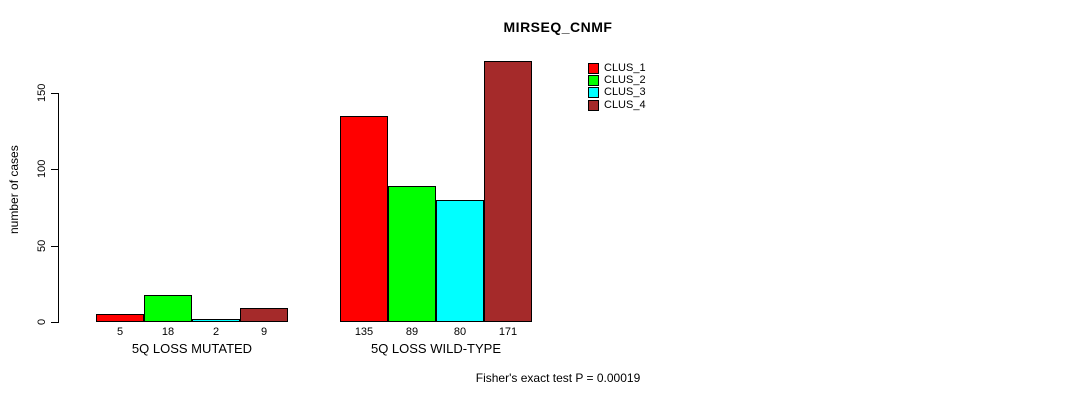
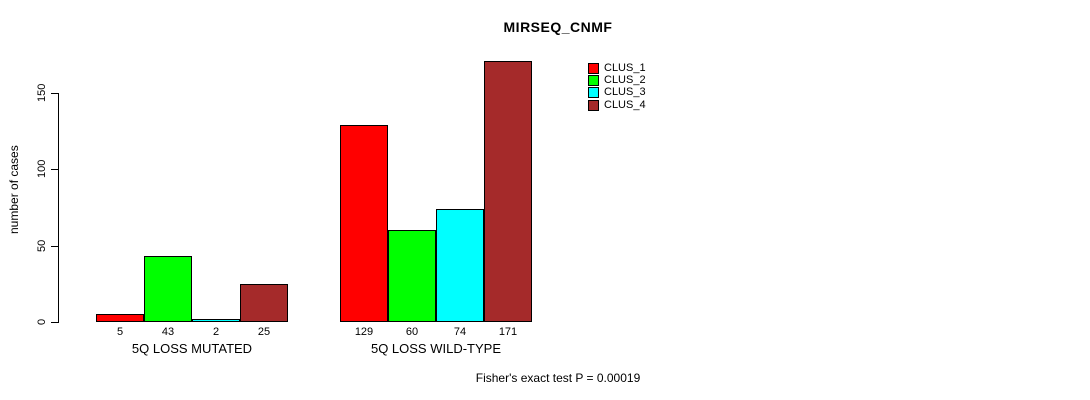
CLUS_2/5Q LOSS MUTATED: 18 -> 43
CLUS_4/5Q LOSS MUTATED: 9 -> 25
CLUS_1/5Q LOSS WILD-TYPE: 135 -> 129
CLUS_2/5Q LOSS WILD-TYPE: 89 -> 60
CLUS_3/5Q LOSS WILD-TYPE: 80 -> 74
